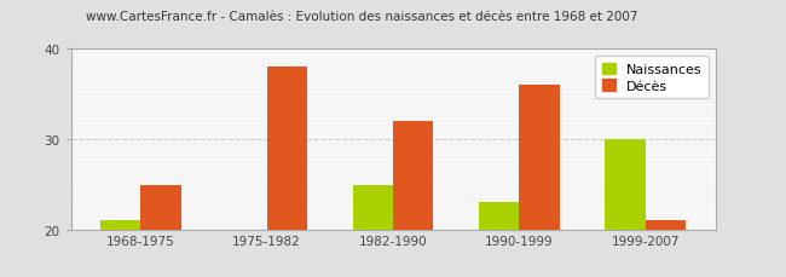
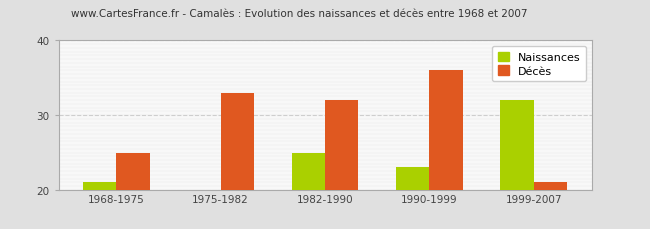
Décès/1975-1982: 38 -> 33
Naissances/1999-2007: 30 -> 32
